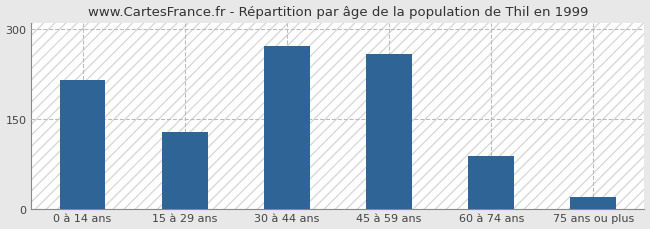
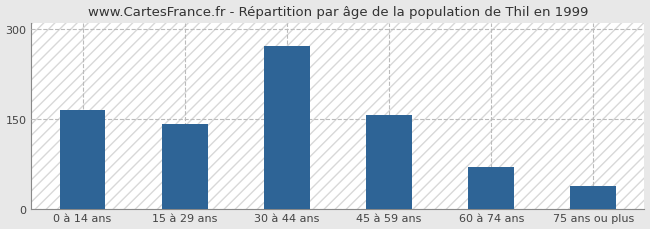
0 à 14 ans: 214 -> 165
15 à 29 ans: 128 -> 142
45 à 59 ans: 258 -> 156
60 à 74 ans: 88 -> 70
75 ans ou plus: 20 -> 38
